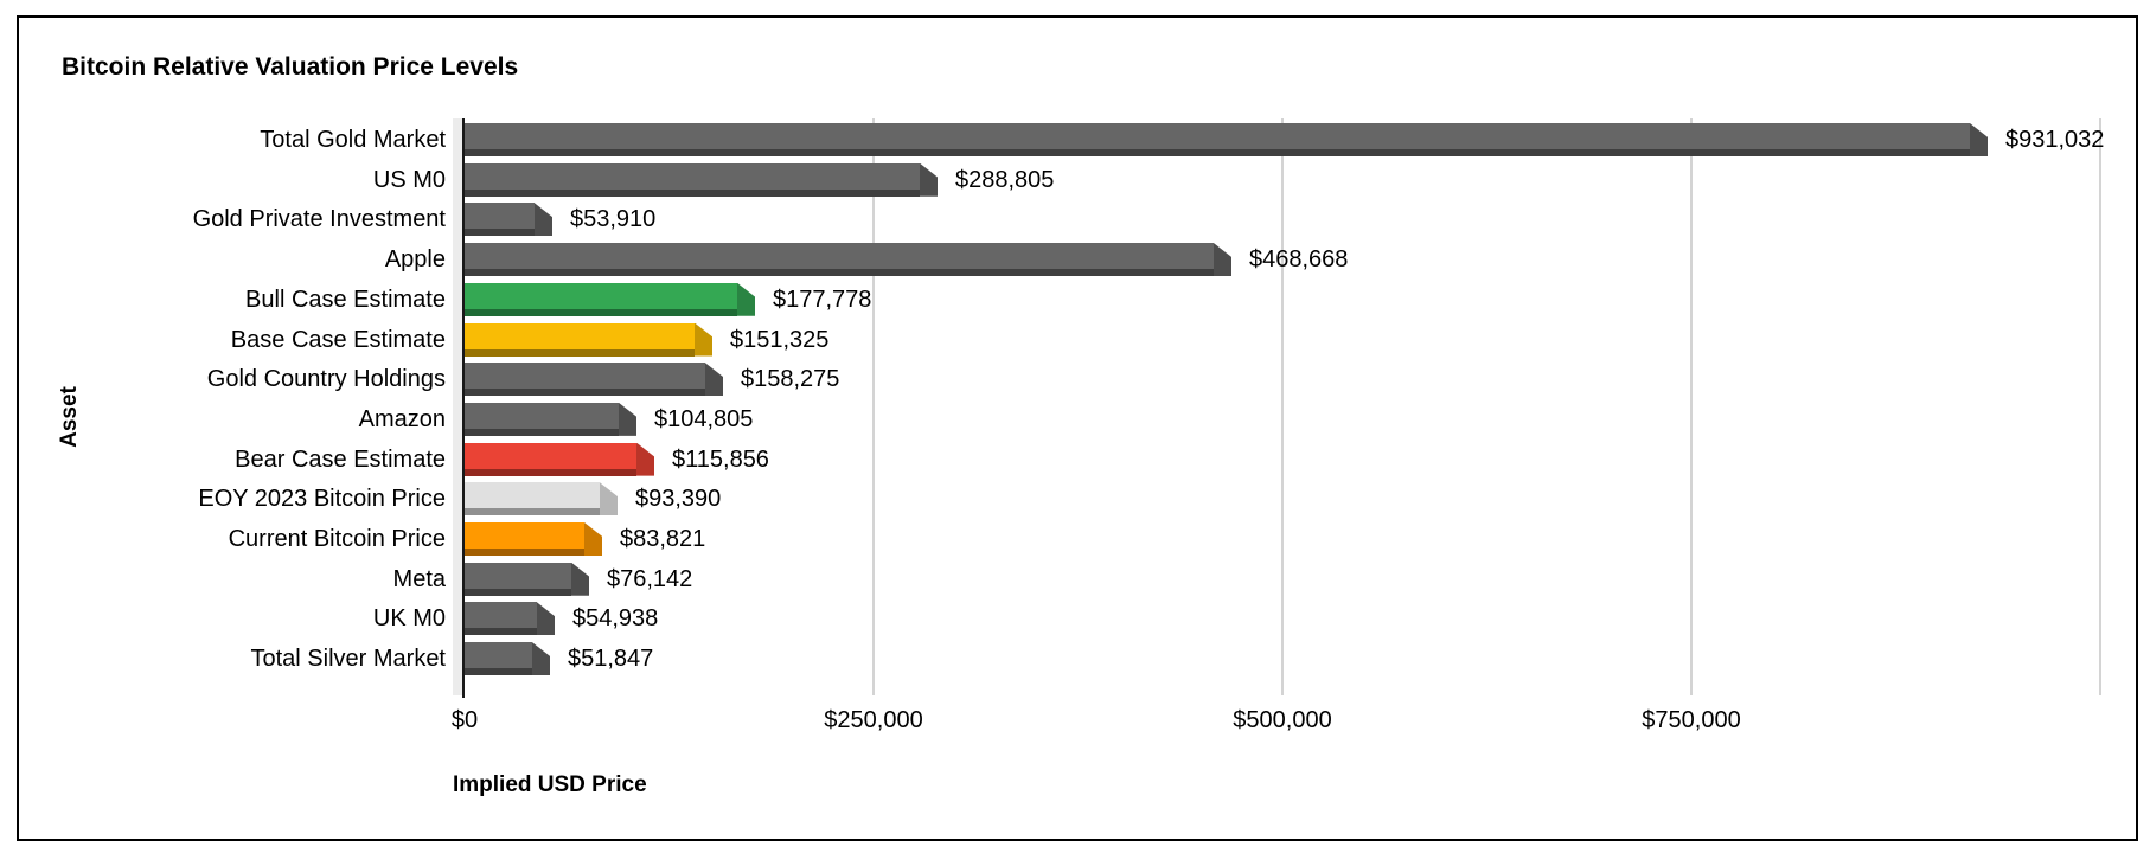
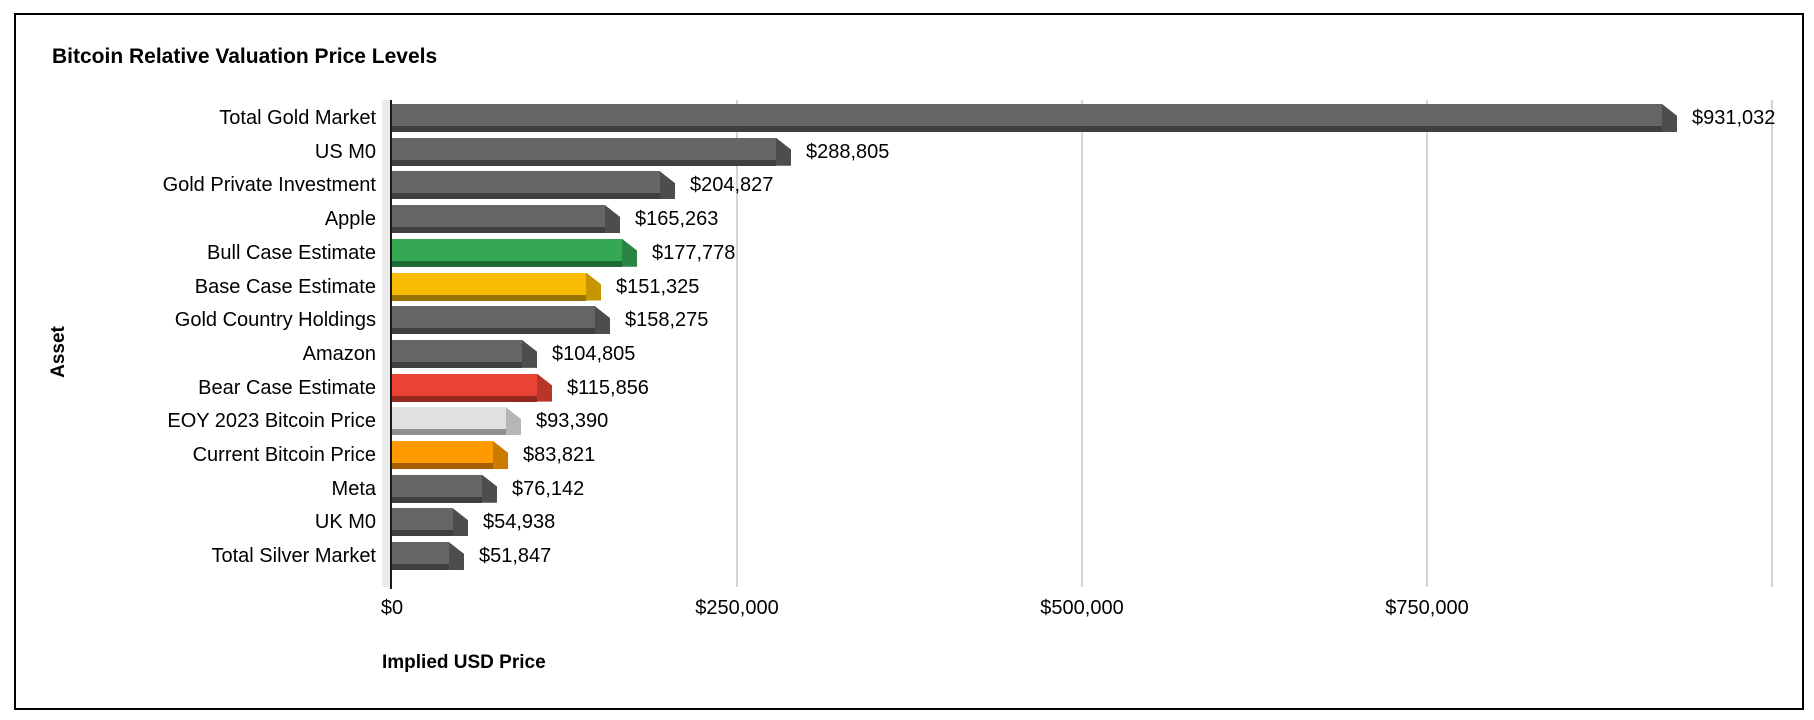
Gold Private Investment: $53,910 -> $204,827
Apple: $468,668 -> $165,263
